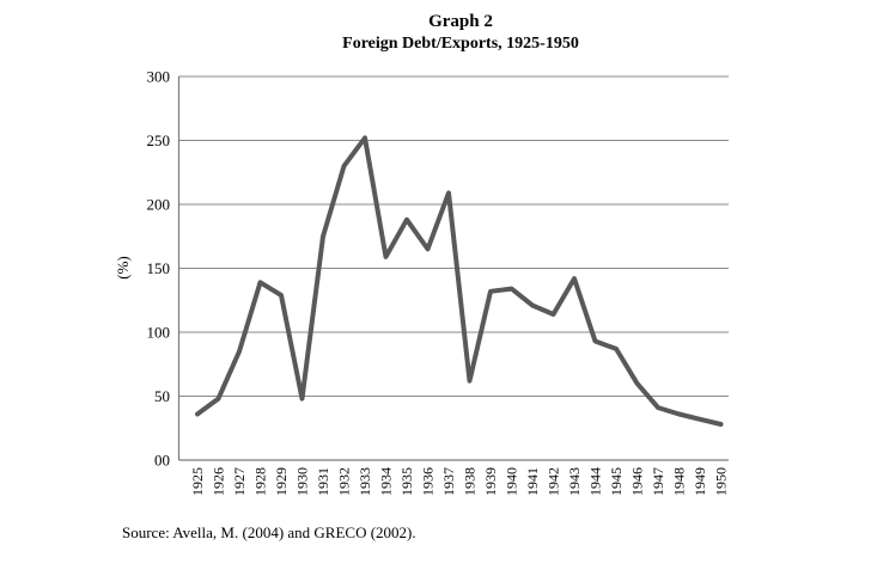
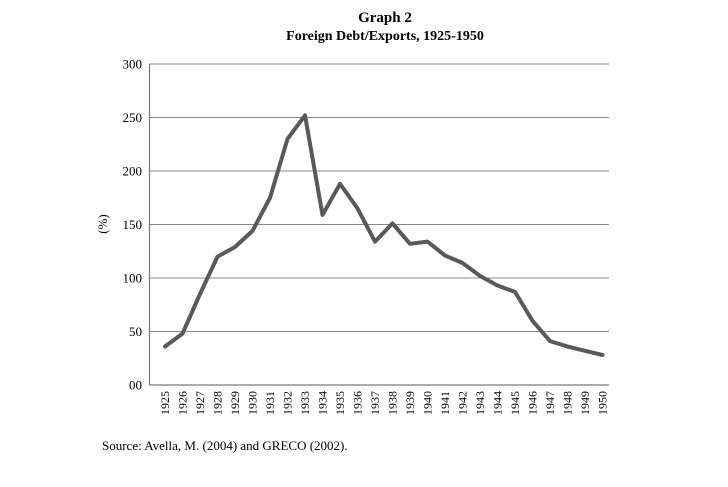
1928: 139 -> 120
1930: 48 -> 144
1937: 209 -> 134
1938: 62 -> 151
1943: 142 -> 102
